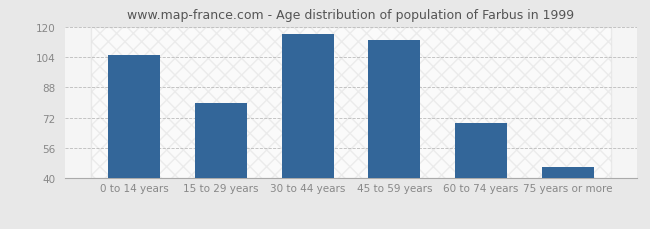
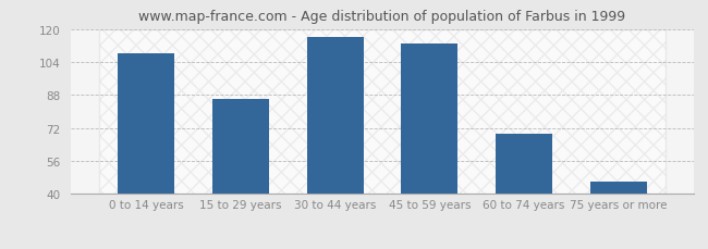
0 to 14 years: 105 -> 108
15 to 29 years: 80 -> 86
